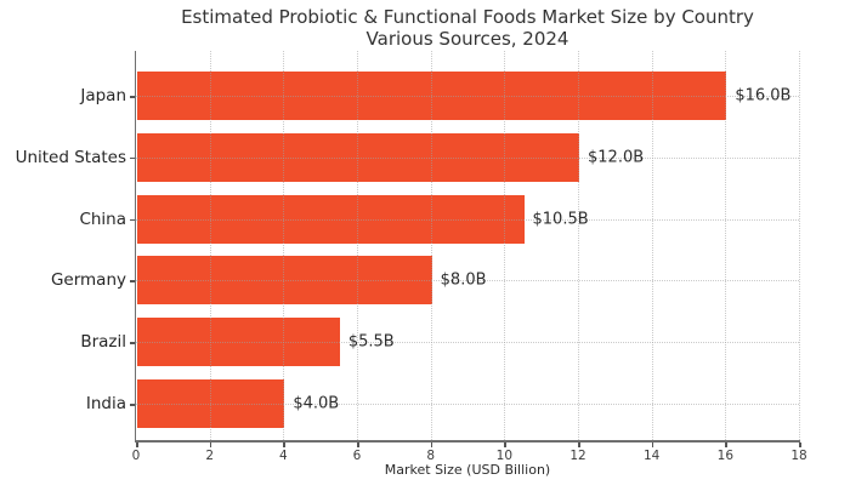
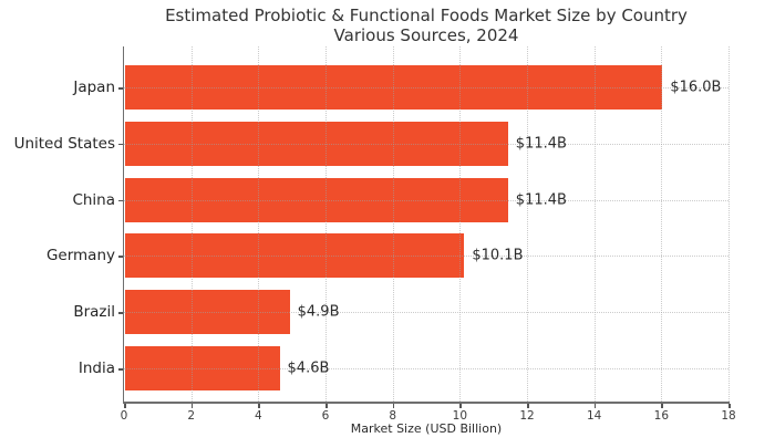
United States: $12.0B -> $11.4B
China: $10.5B -> $11.4B
Germany: $8.0B -> $10.1B
Brazil: $5.5B -> $4.9B
India: $4.0B -> $4.6B
